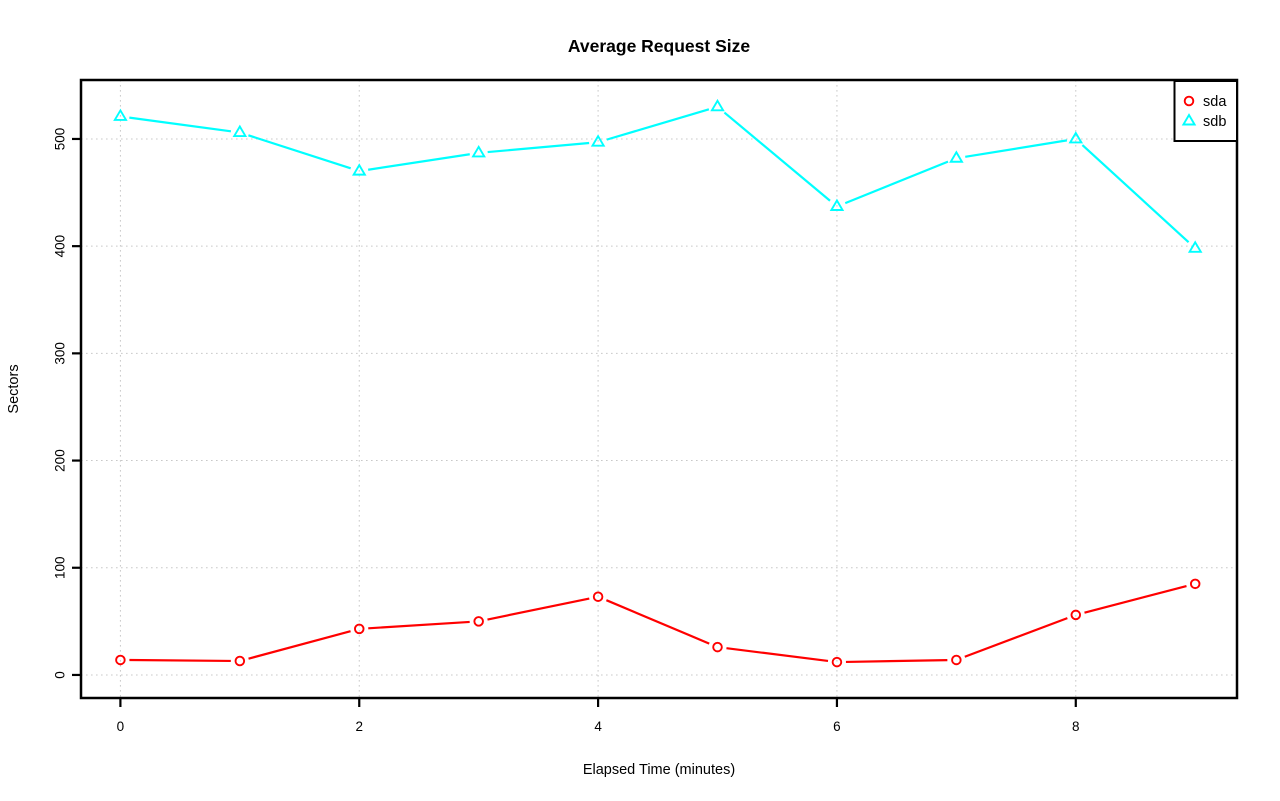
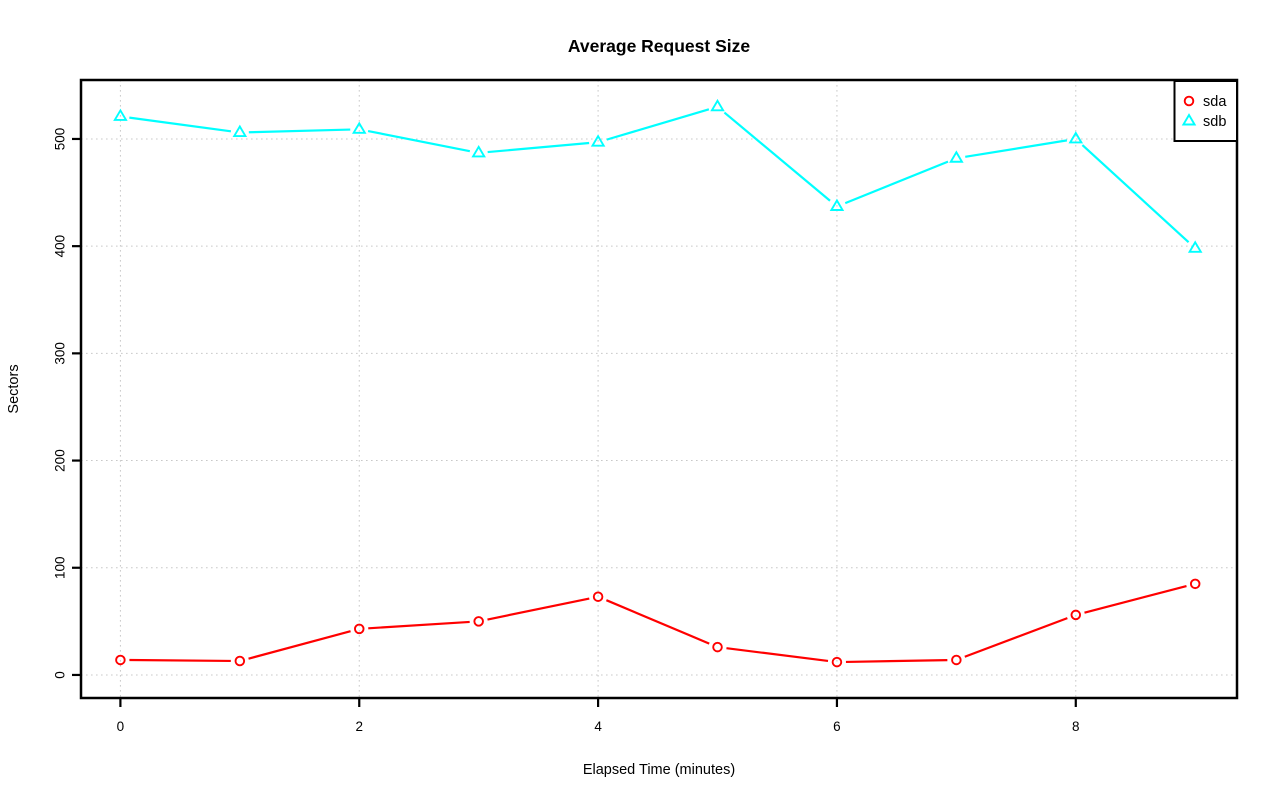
sdb/2: 470 -> 509
